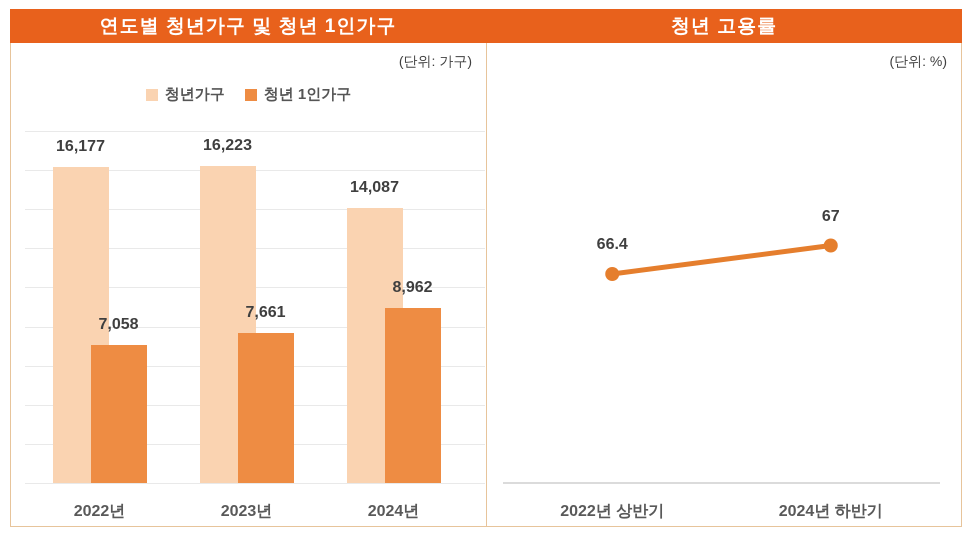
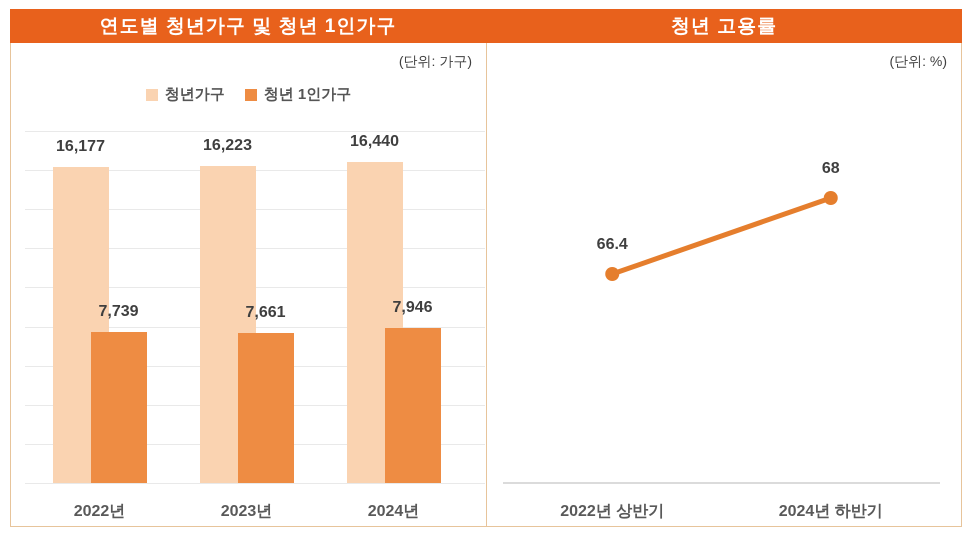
연도별 청년가구 및 청년 1인가구/청년 1인가구/2022년: 7,058 -> 7,739
연도별 청년가구 및 청년 1인가구/청년가구/2024년: 14,087 -> 16,440
연도별 청년가구 및 청년 1인가구/청년 1인가구/2024년: 8,962 -> 7,946
청년 고용률/2024년 하반기: 67 -> 68
